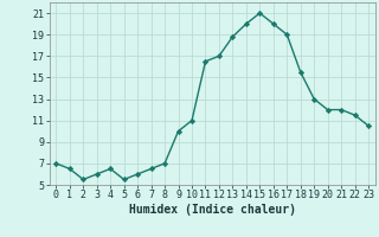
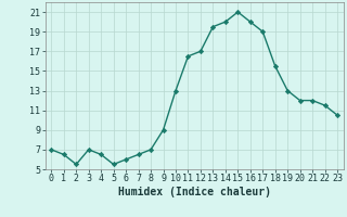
3: 6.0 -> 7.0
9: 10.0 -> 9.0
10: 11.0 -> 13.0
13: 18.8 -> 19.5
